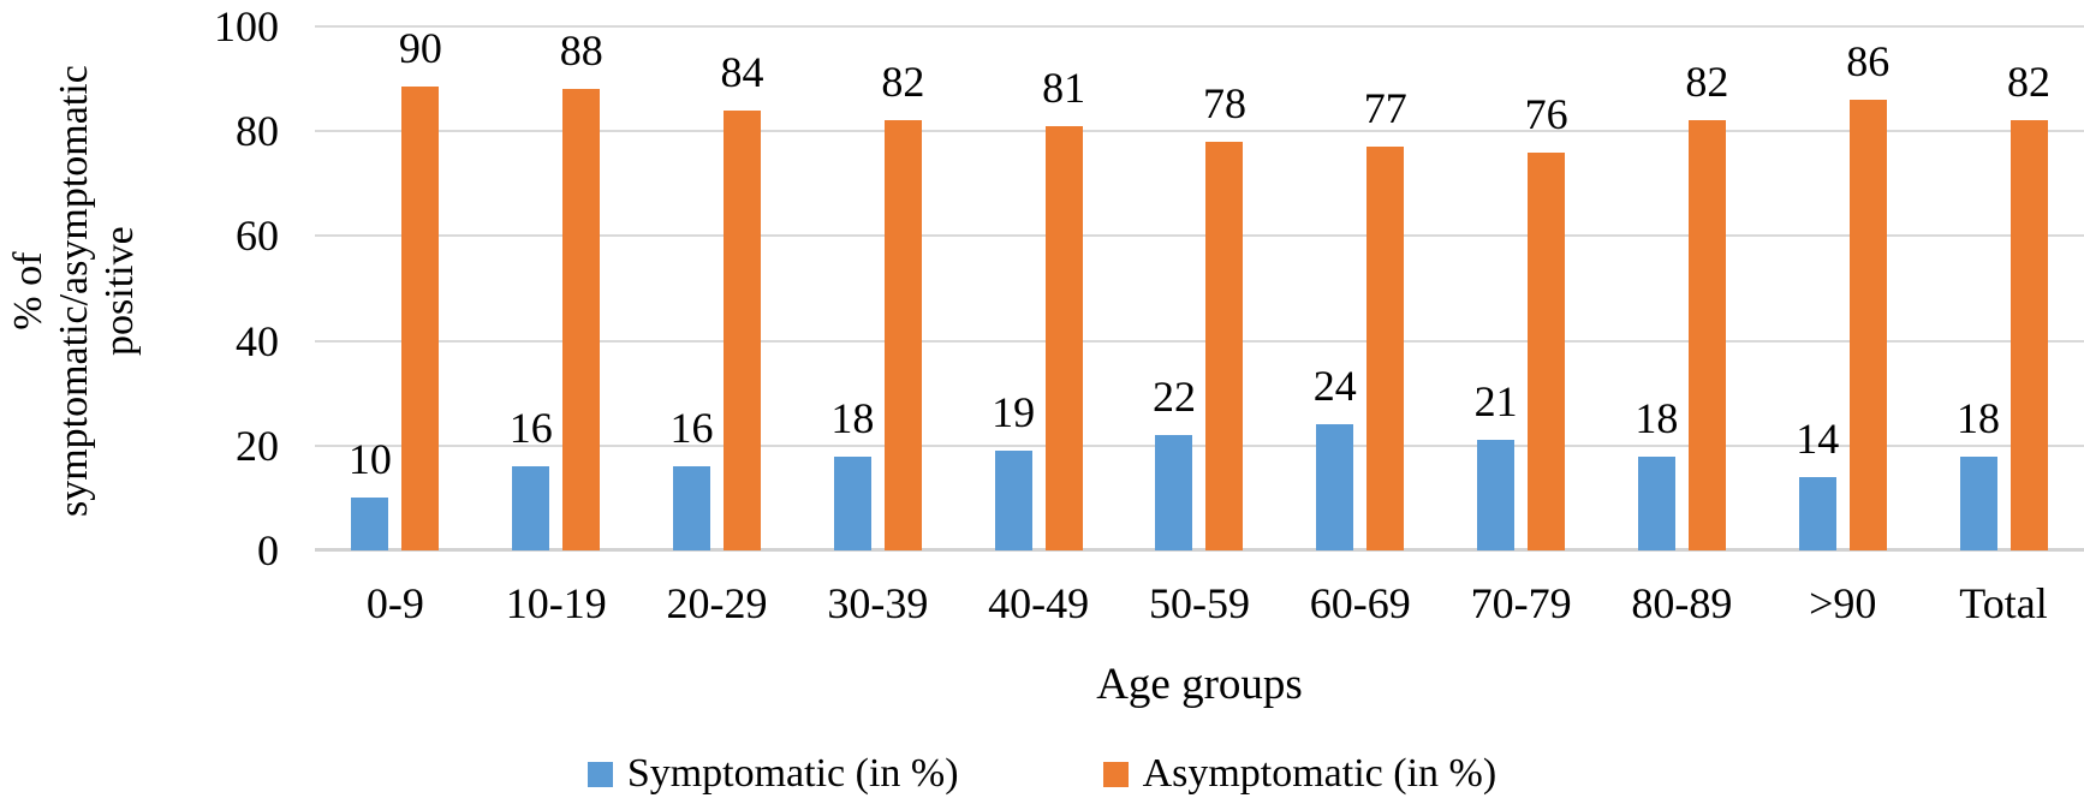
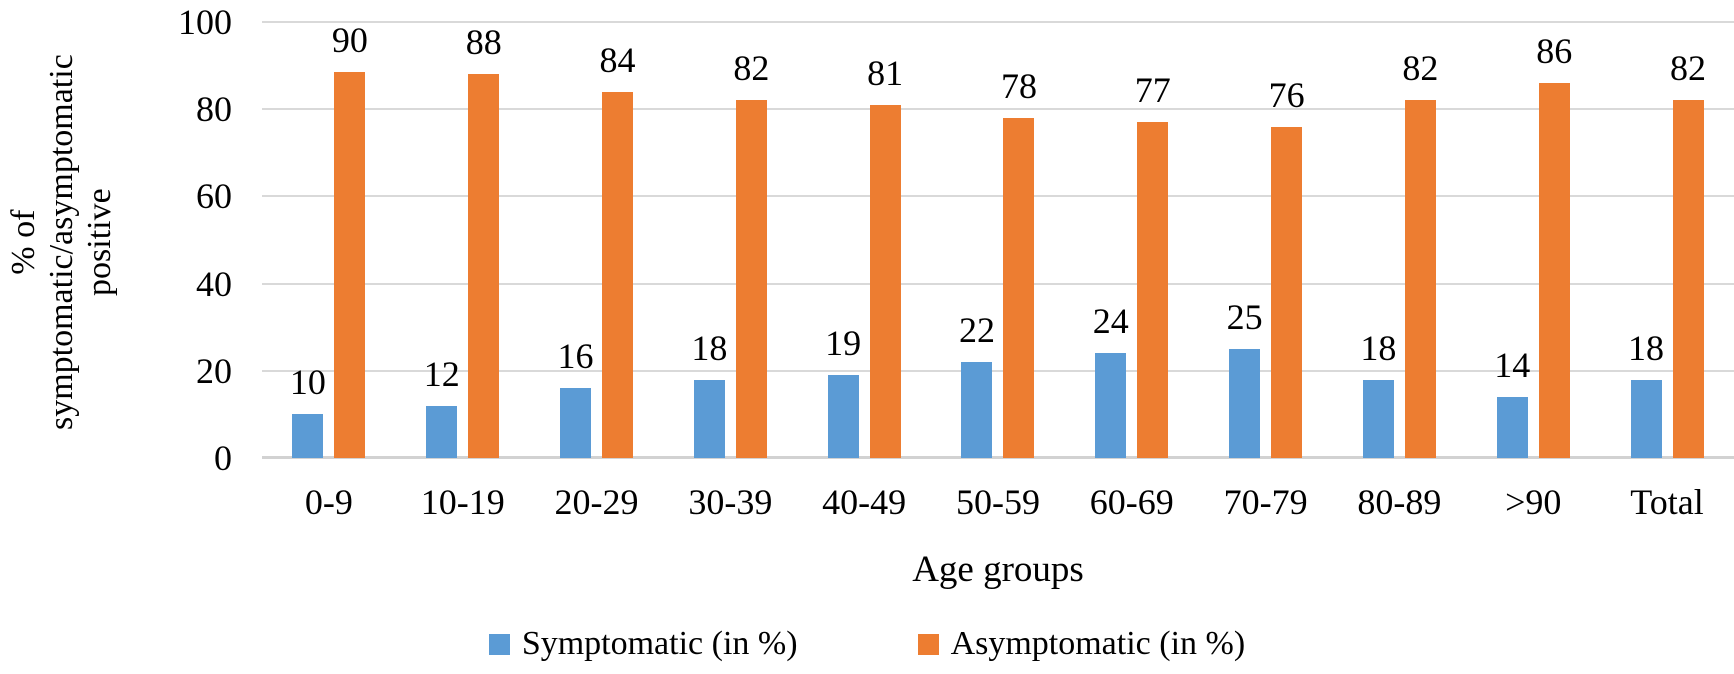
Symptomatic (in %)/10-19: 16 -> 12
Symptomatic (in %)/70-79: 21 -> 25
